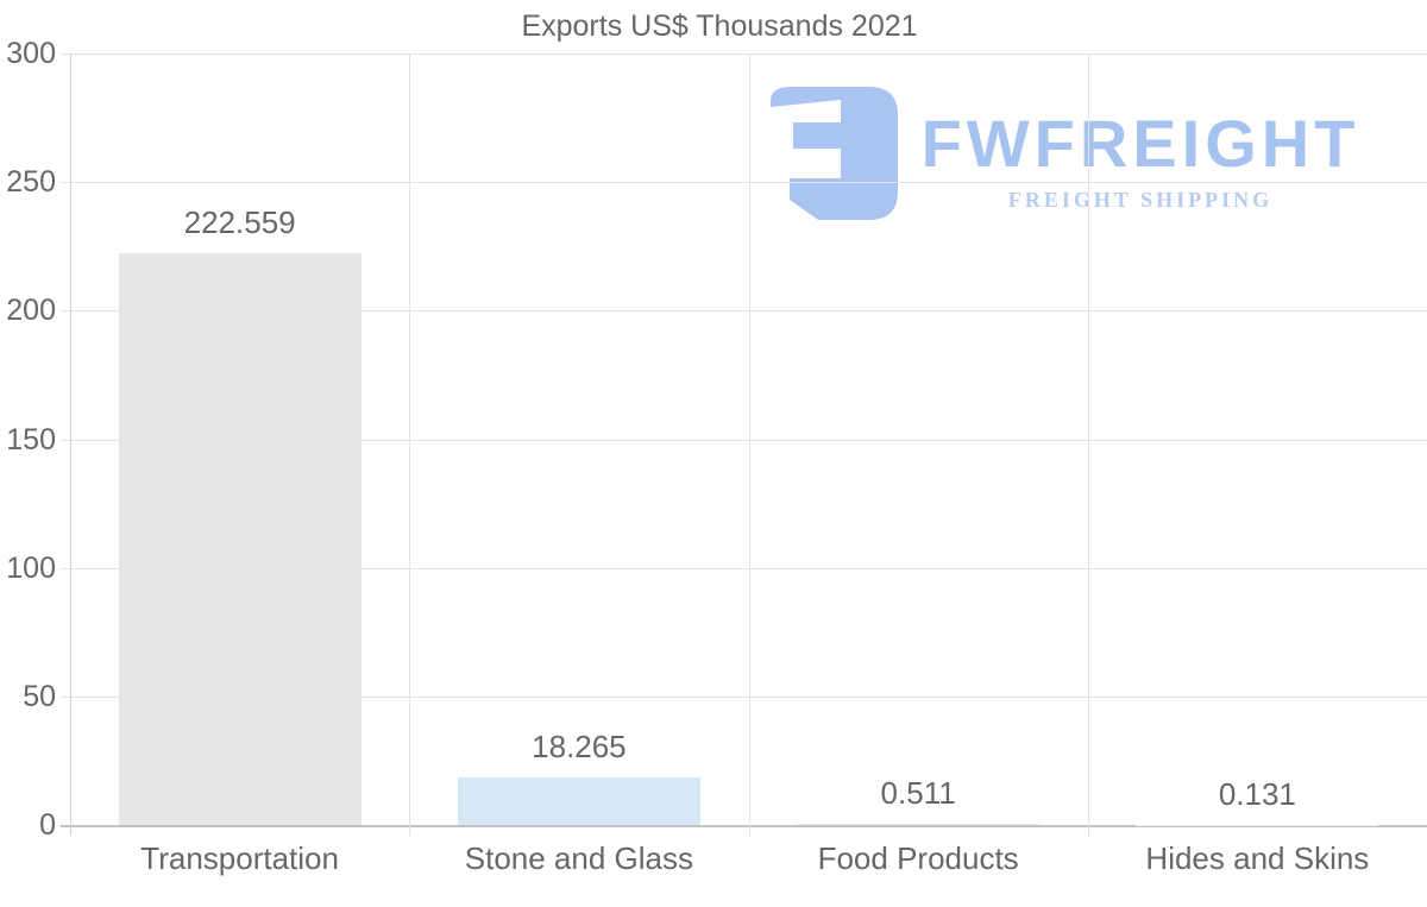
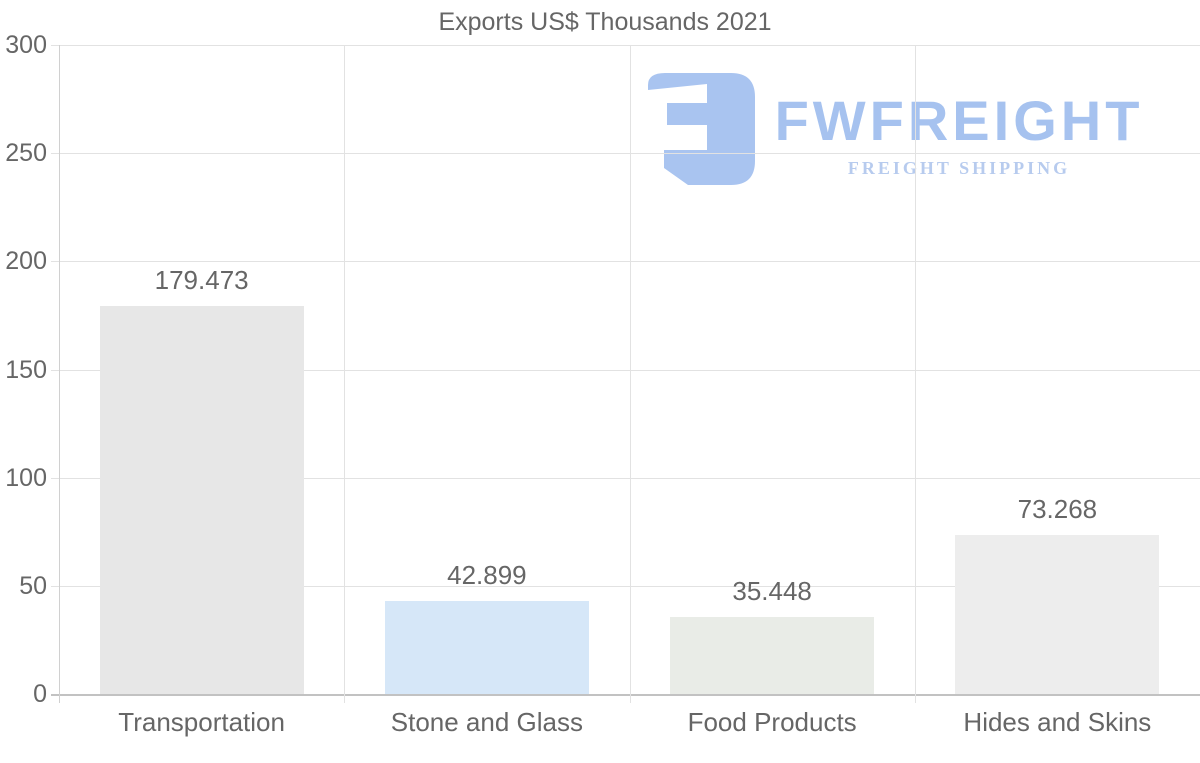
Transportation: 222.559 -> 179.473
Stone and Glass: 18.265 -> 42.899
Food Products: 0.511 -> 35.448
Hides and Skins: 0.131 -> 73.268
